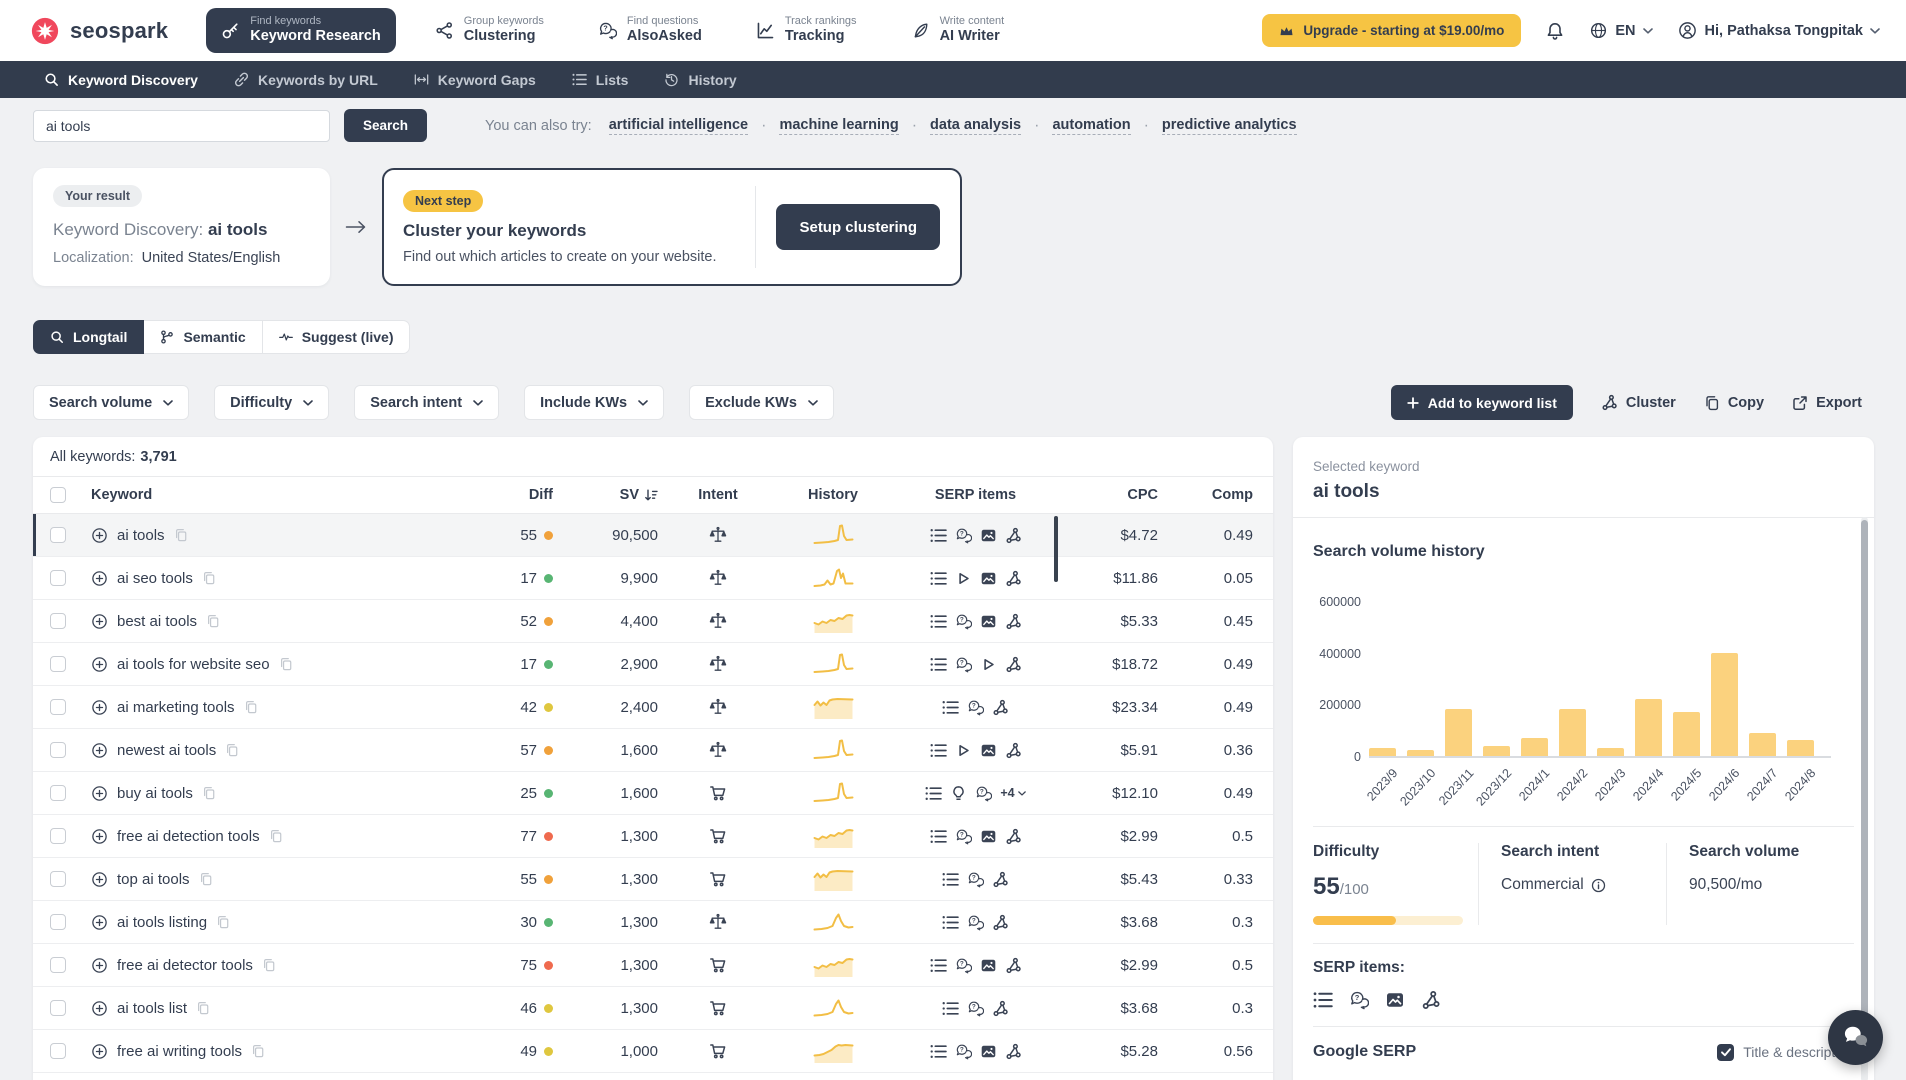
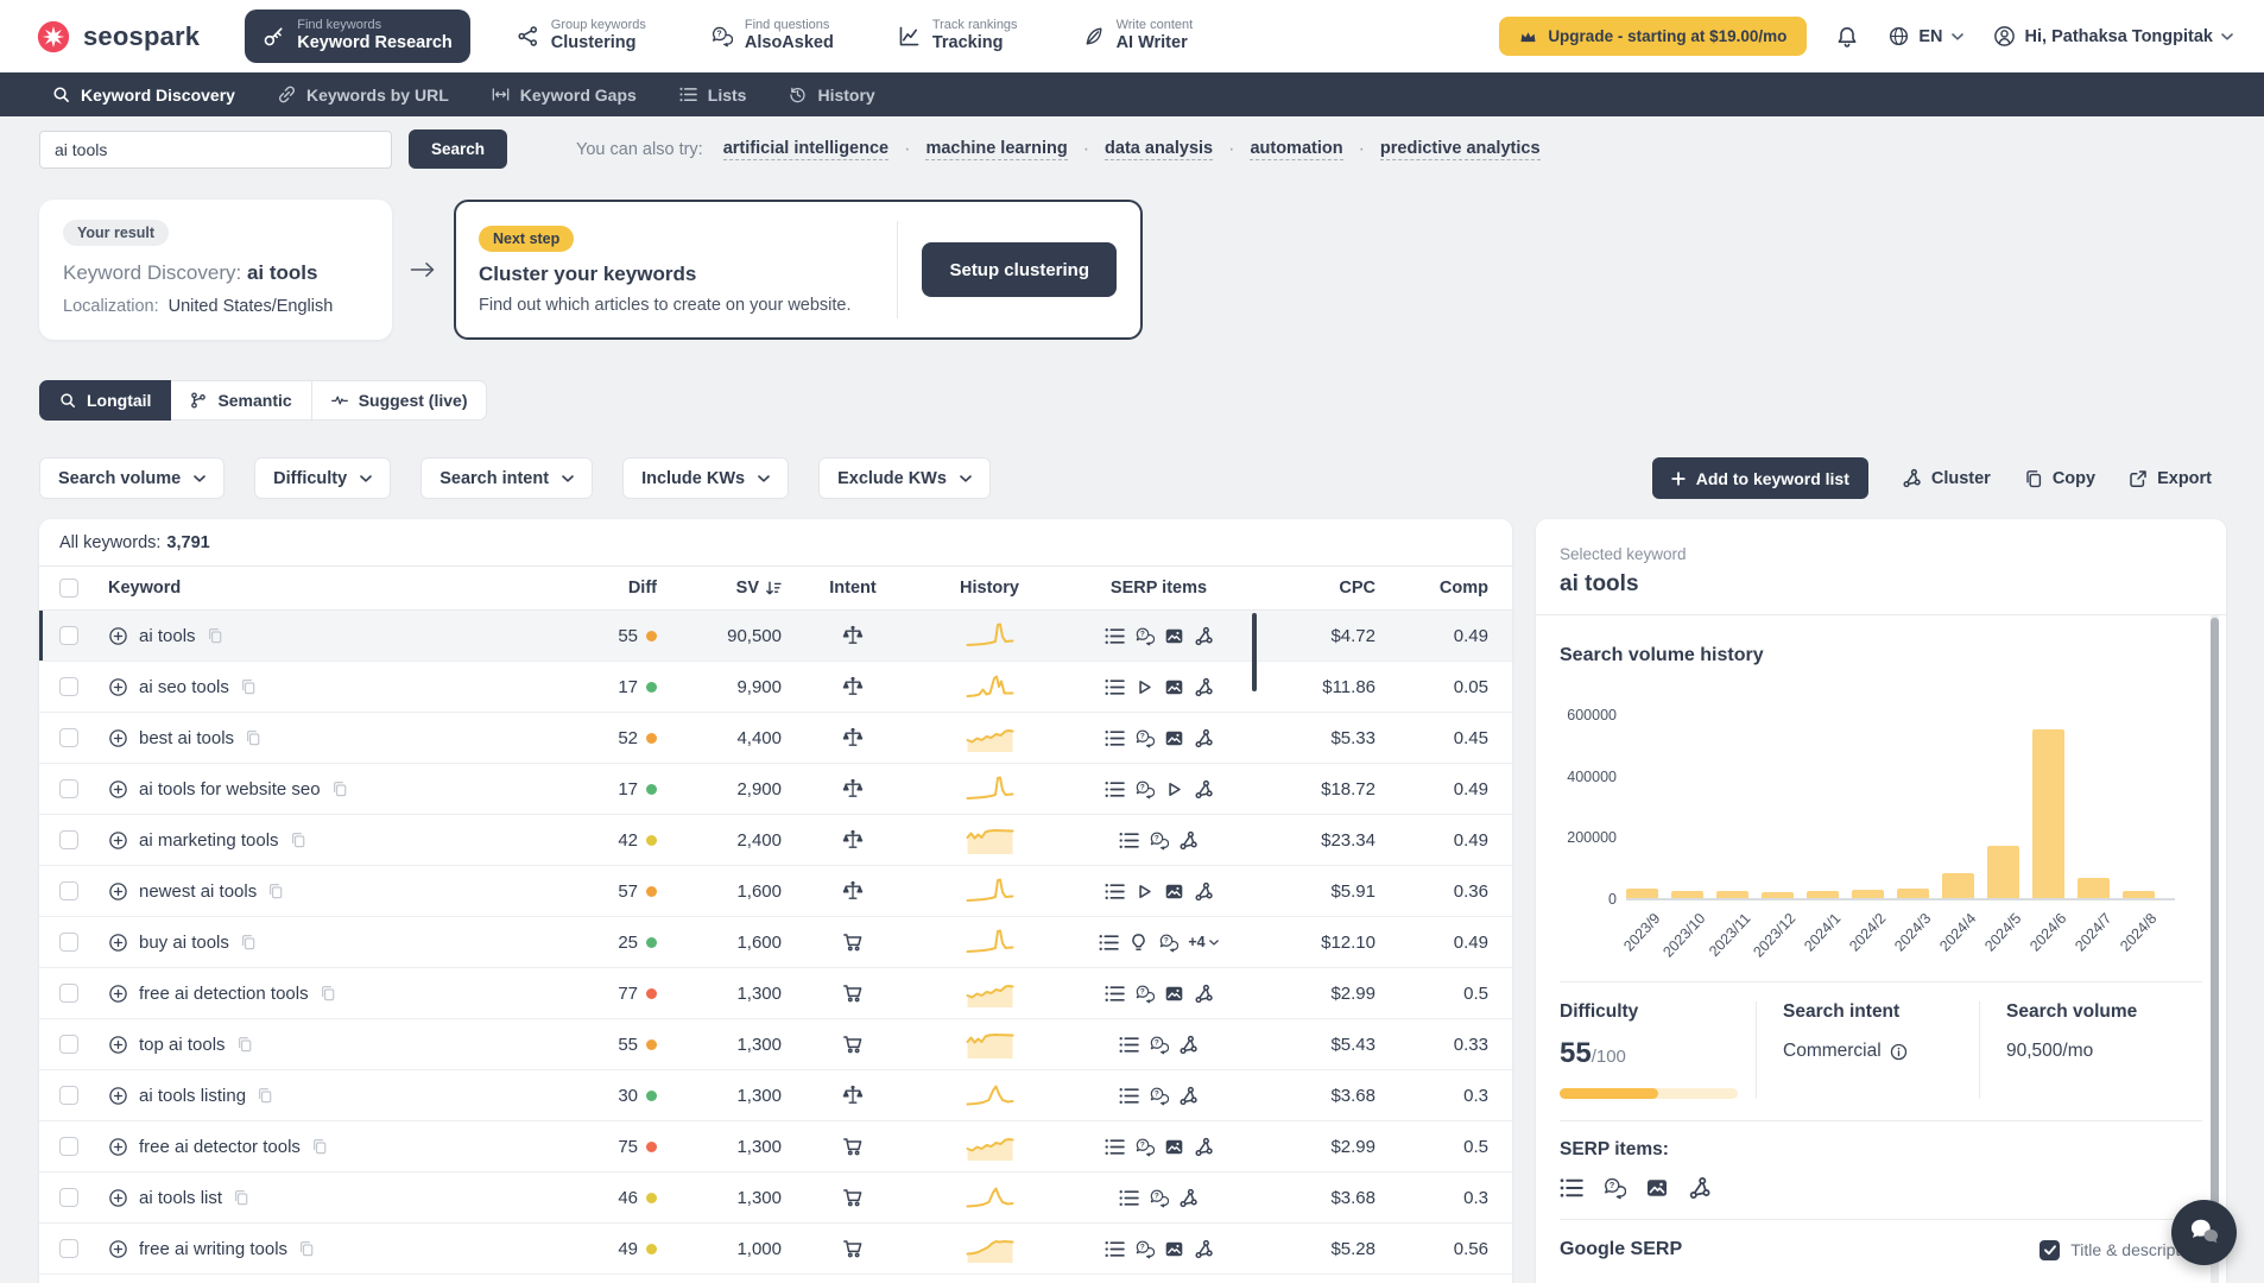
2023/11: 180000 -> 20000
2023/12: 40000 -> 20000
2024/1: 70000 -> 20000
2024/2: 180000 -> 30000
2024/4: 220000 -> 80000
2024/6: 400000 -> 550000
2024/7: 90000 -> 60000
2024/8: 60000 -> 20000
